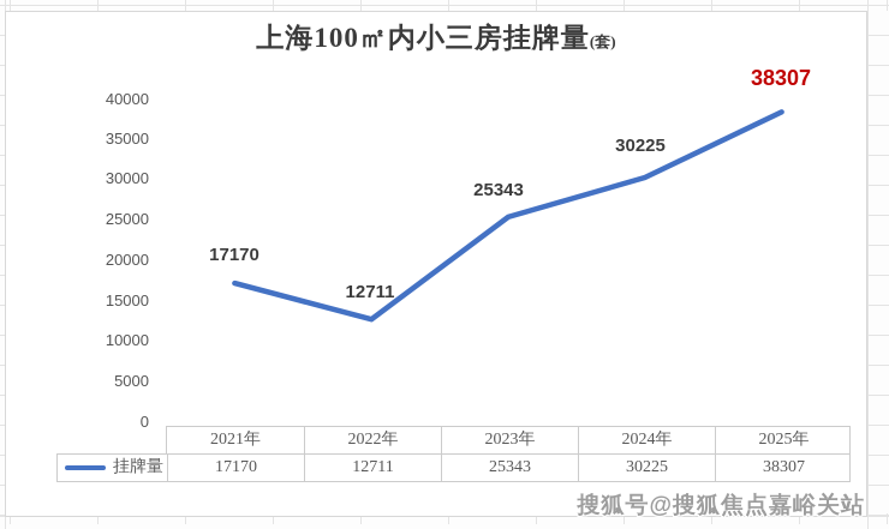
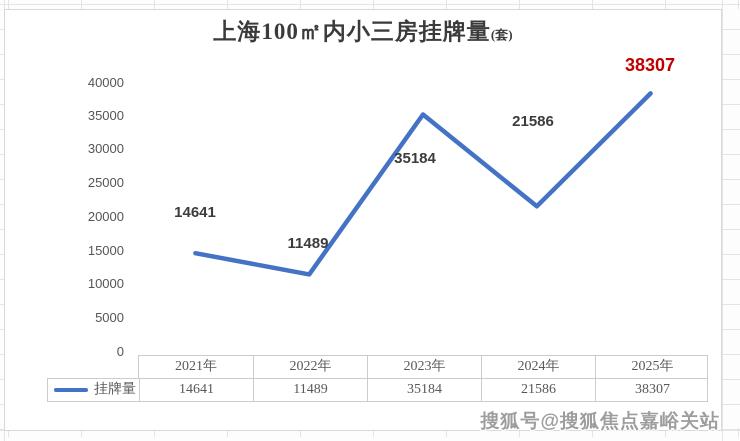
2021年: 17170 -> 14641
2022年: 12711 -> 11489
2023年: 25343 -> 35184
2024年: 30225 -> 21586
